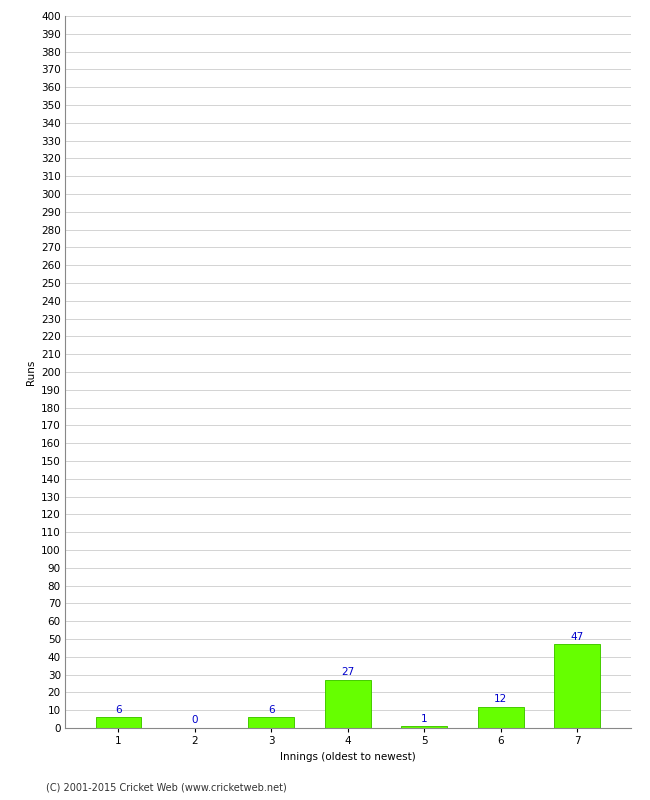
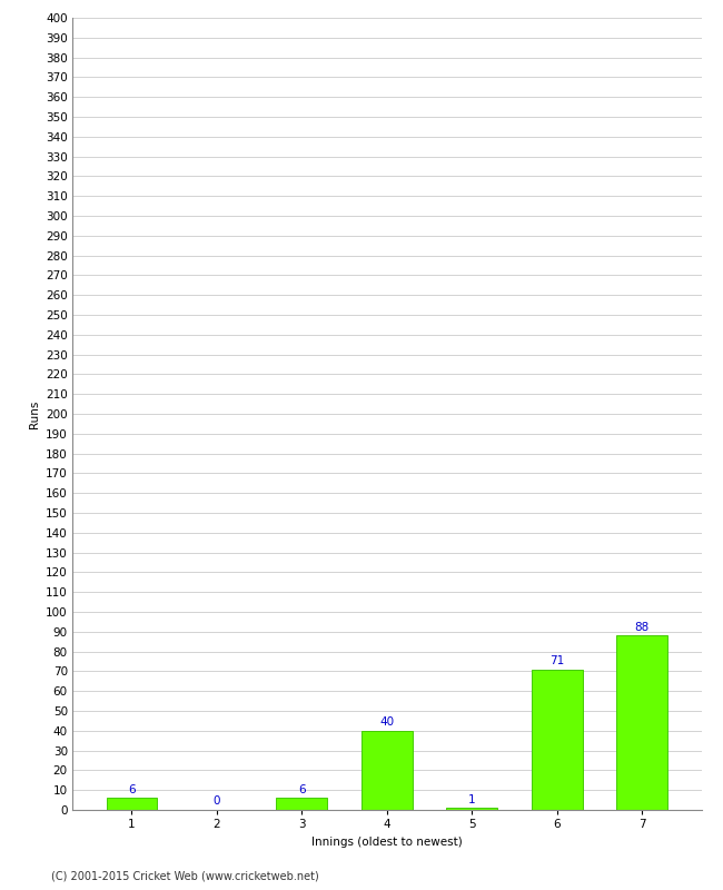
4: 27 -> 40
6: 12 -> 71
7: 47 -> 88
